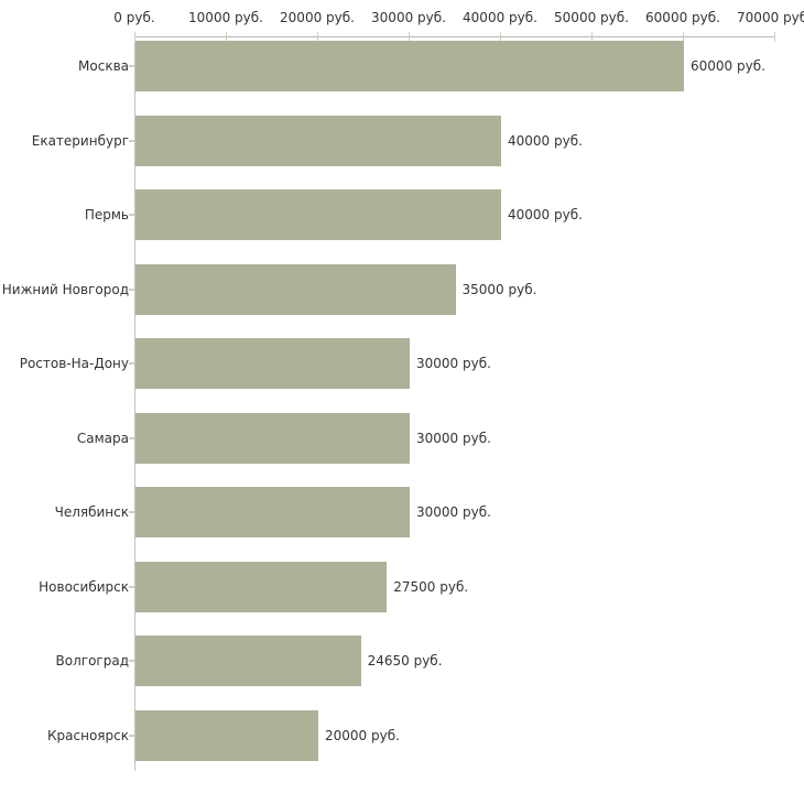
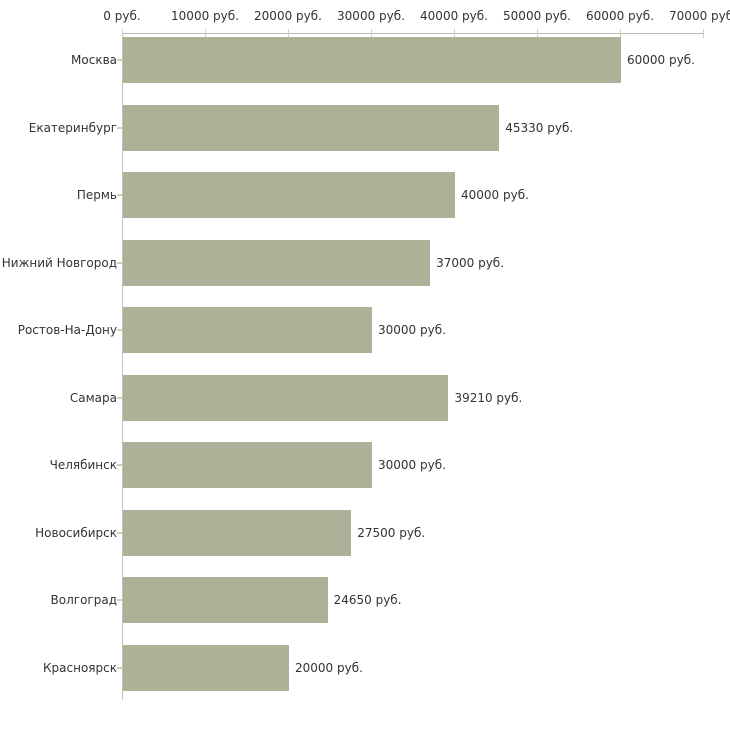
Екатеринбург: 40000 -> 45330
Нижний Новгород: 35000 -> 37000
Самара: 30000 -> 39210
